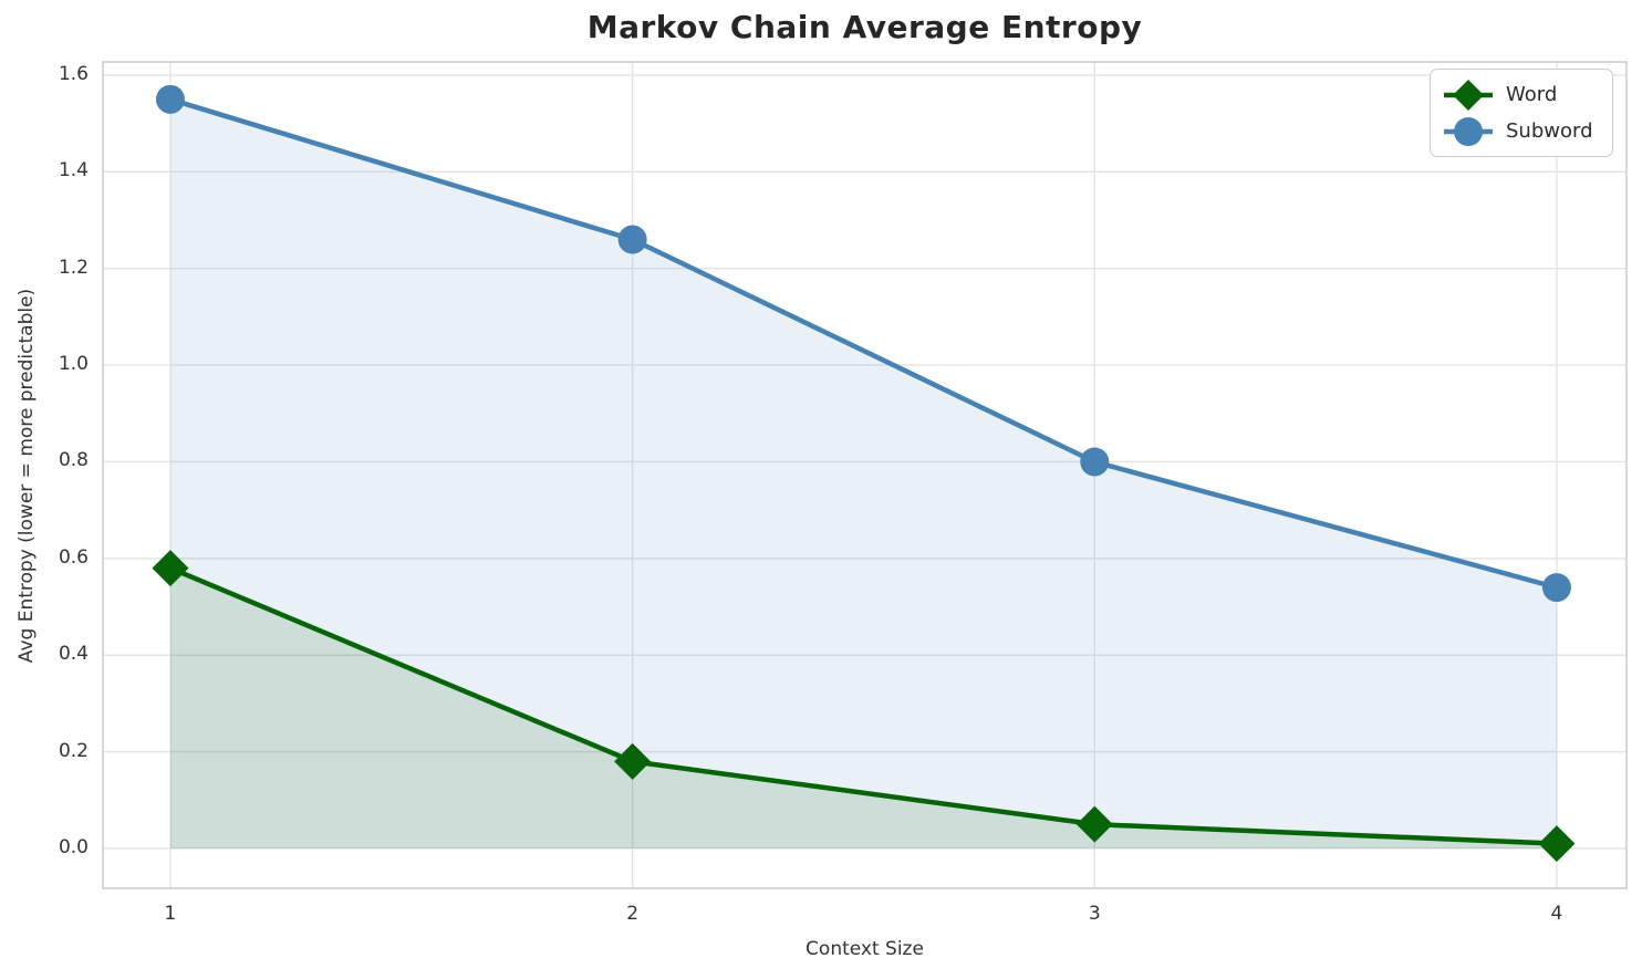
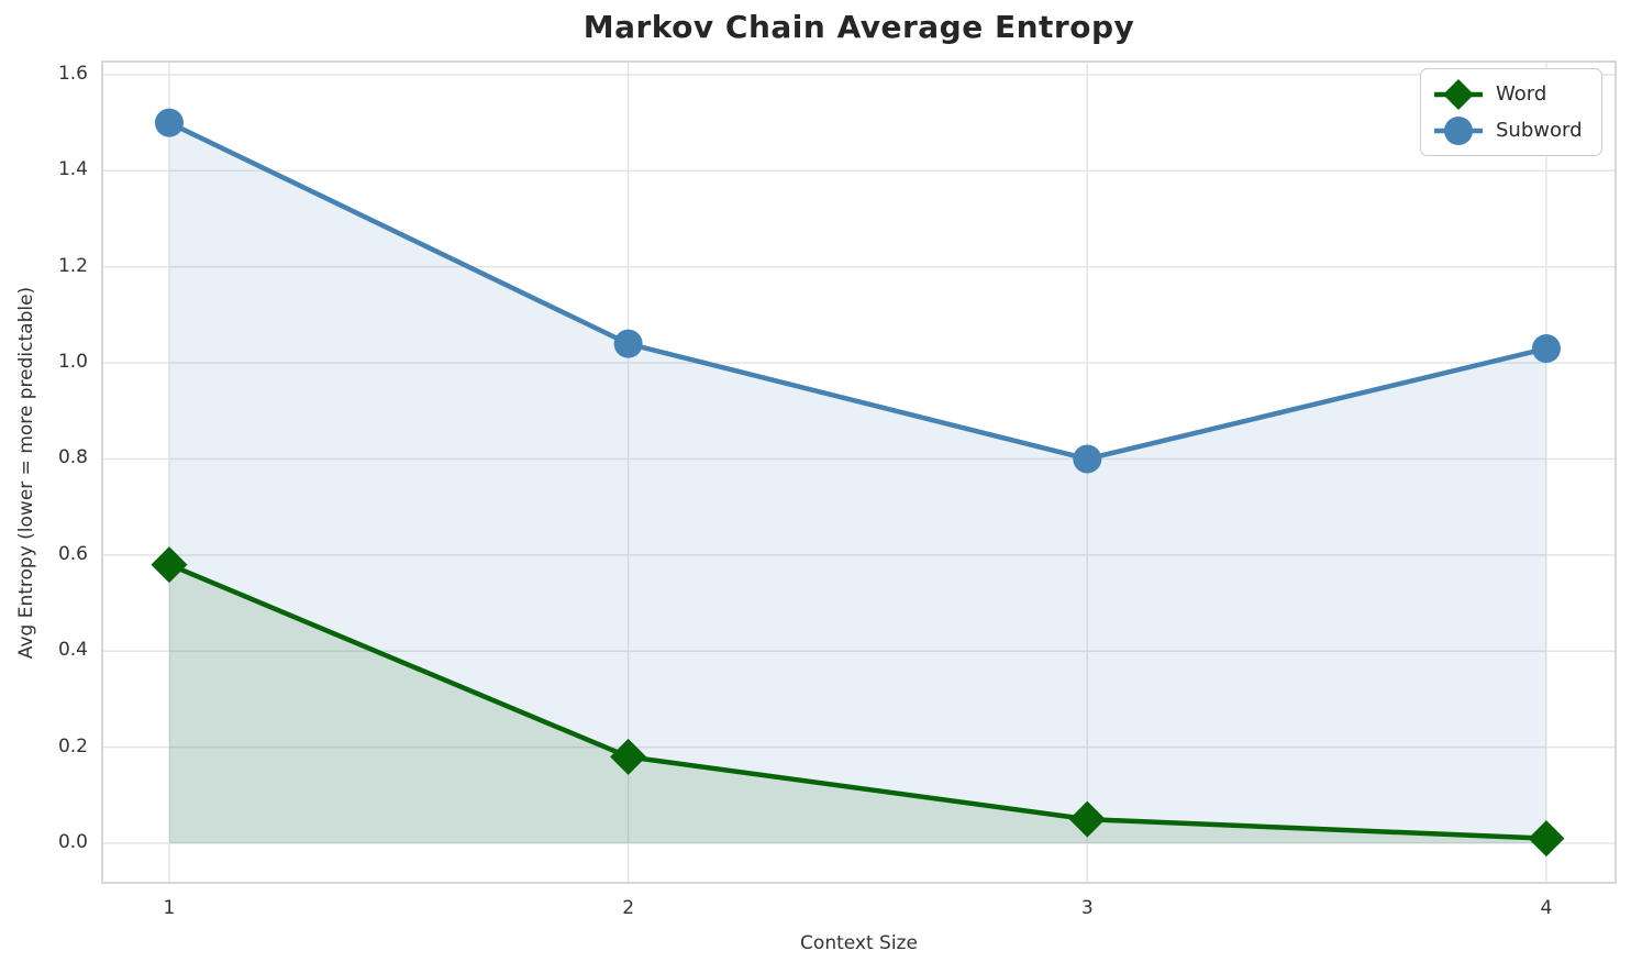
Subword/1: 1.55 -> 1.50
Subword/2: 1.26 -> 1.04
Subword/4: 0.54 -> 1.03
